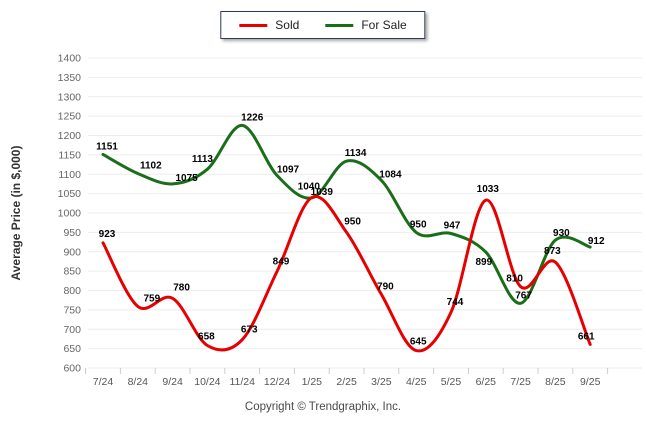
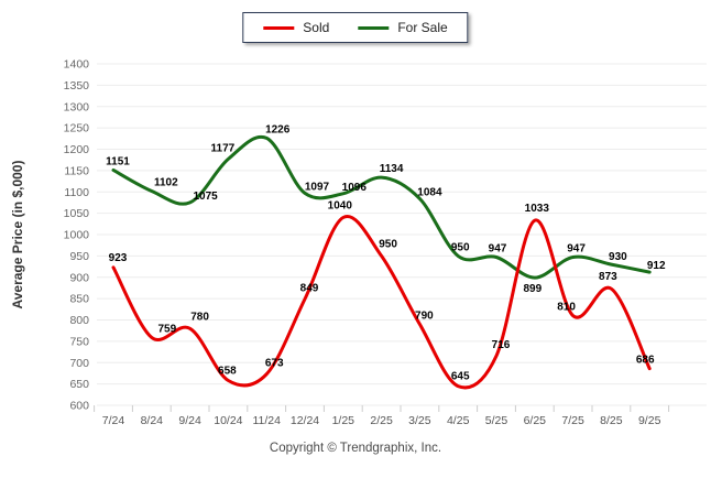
For Sale/10/24: 1113 -> 1177
For Sale/1/25: 1039 -> 1096
Sold/5/25: 744 -> 716
For Sale/7/25: 767 -> 947
Sold/9/25: 661 -> 686
